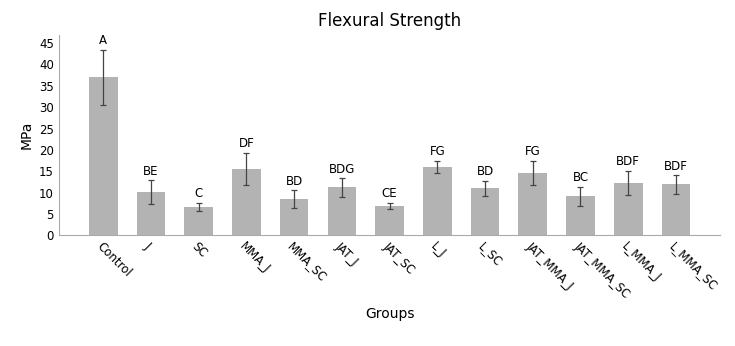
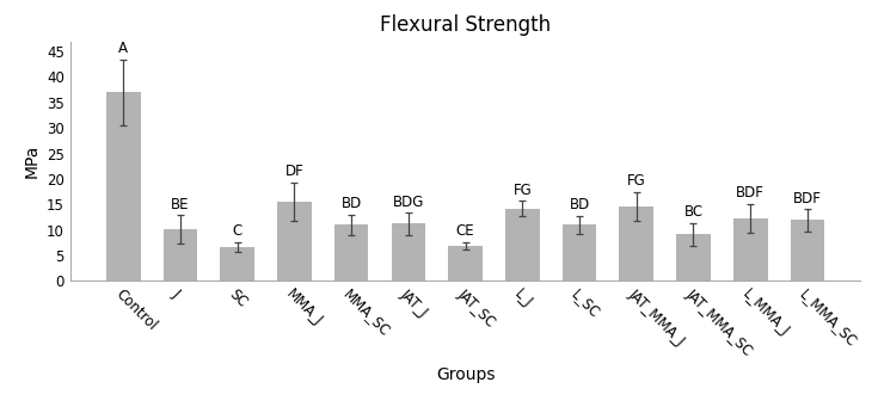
MMA_SC: 8.5 -> 11.0
L_J: 16.0 -> 14.2
